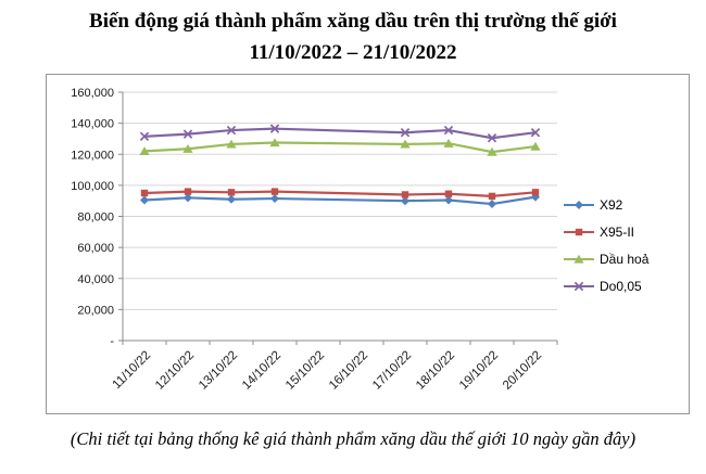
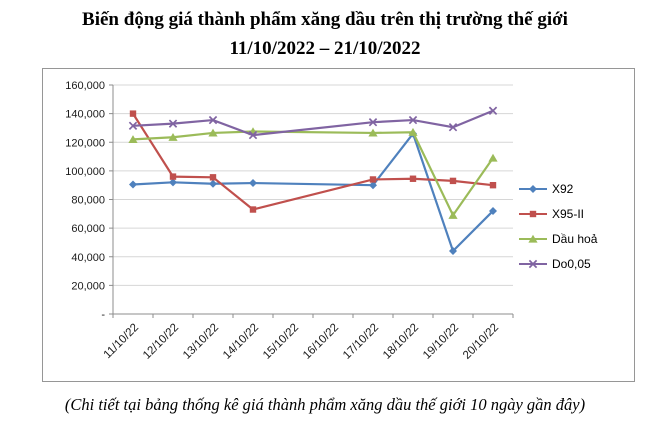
X95-II/11/10/22: 95000 -> 140000
X95-II/14/10/22: 96000 -> 73000
Do0,05/14/10/22: 136000 -> 125000
X92/18/10/22: 90000 -> 126000
X92/19/10/22: 88000 -> 44000
Dầu hoả/19/10/22: 122000 -> 69000
X92/20/10/22: 92000 -> 72000
X95-II/20/10/22: 96000 -> 90000
Dầu hoả/20/10/22: 125000 -> 109000
Do0,05/20/10/22: 134000 -> 142000
